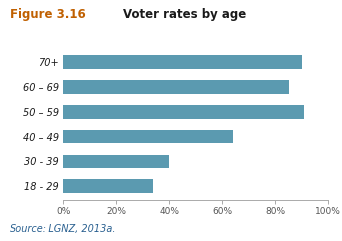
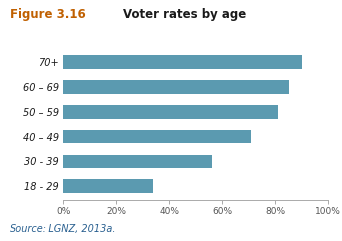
50 – 59: 91% -> 81%
40 – 49: 64% -> 71%
30 - 39: 40% -> 56%
